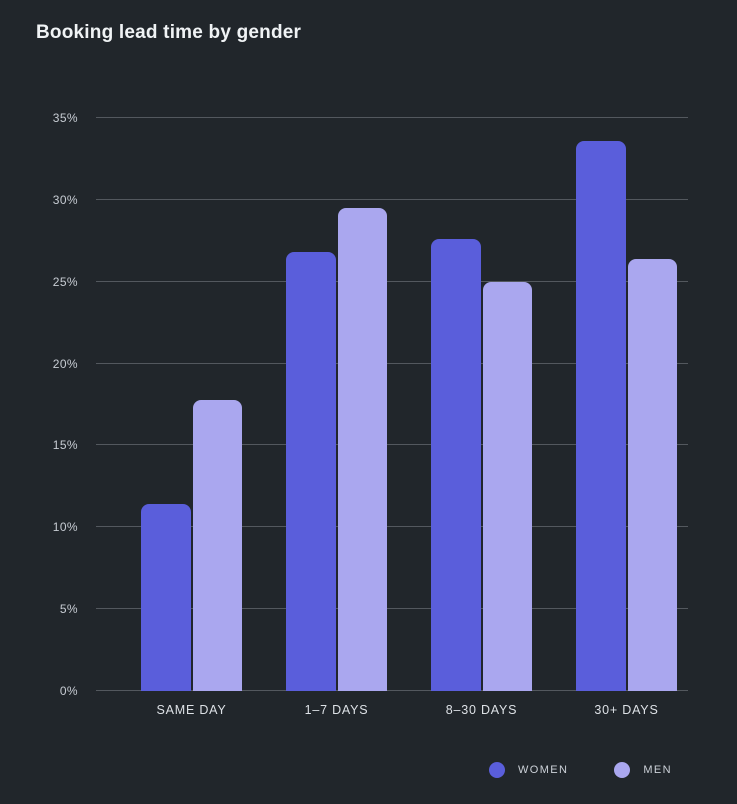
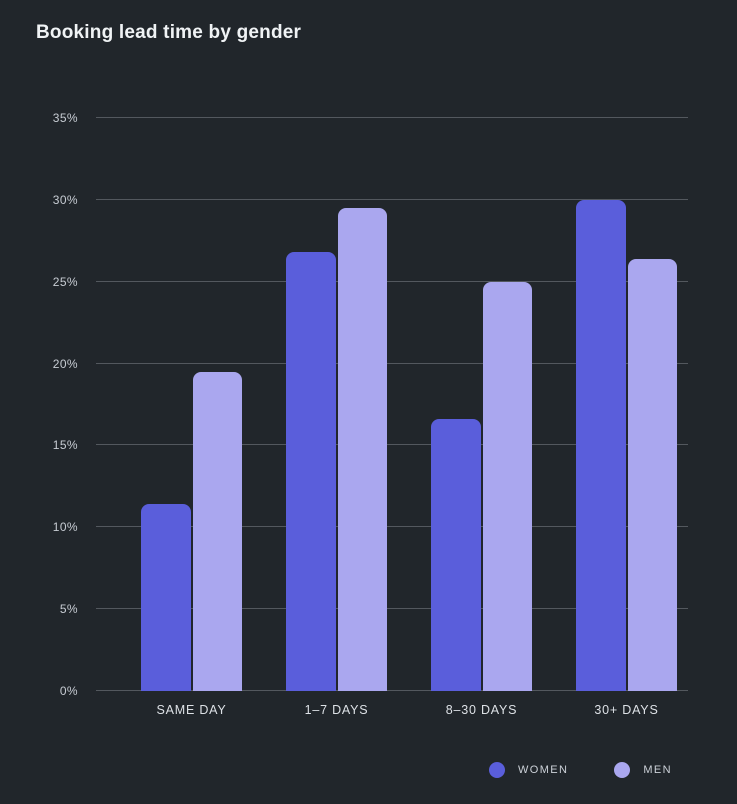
MEN/SAME DAY: 17.8% -> 19.5%
WOMEN/8–30 DAYS: 27.6% -> 16.6%
WOMEN/30+ DAYS: 33.6% -> 30.0%
